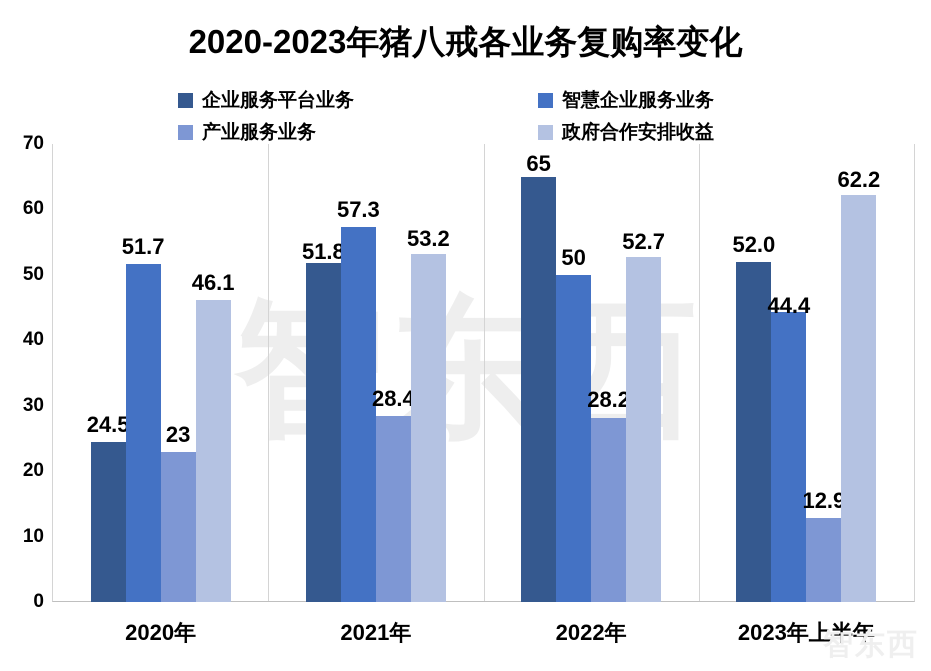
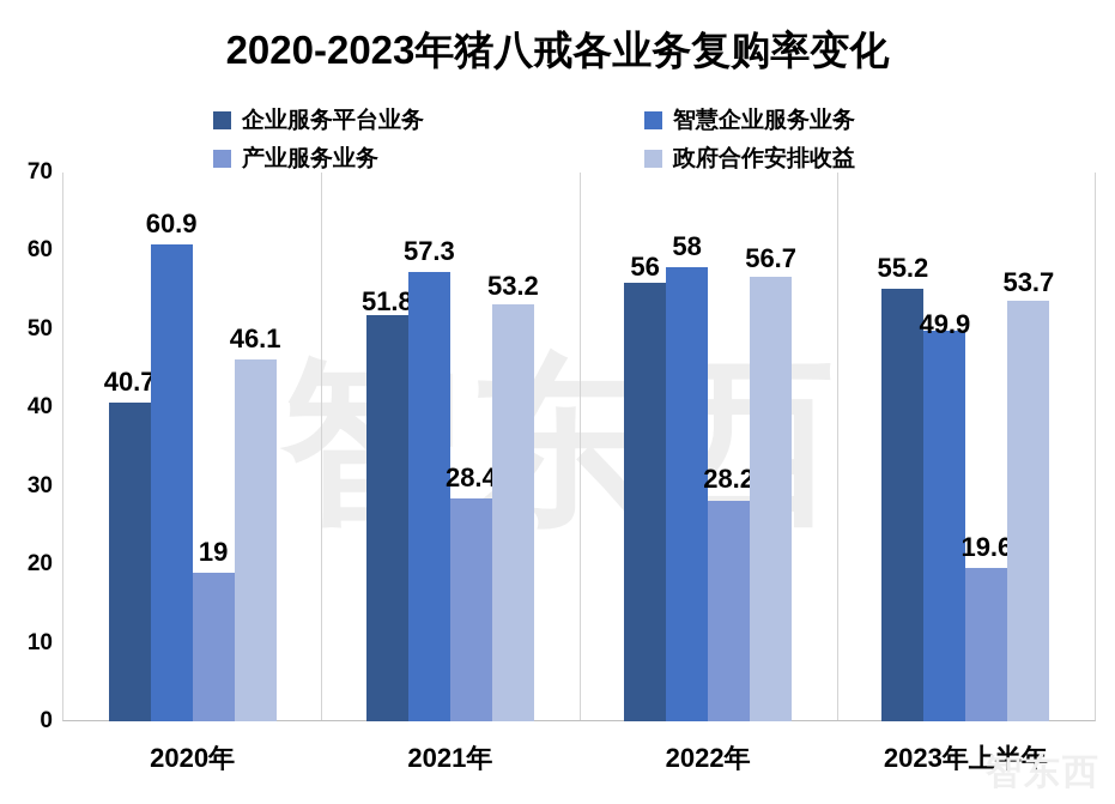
企业服务平台业务/2020年: 24.5 -> 40.7
智慧企业服务业务/2020年: 51.7 -> 60.9
产业服务业务/2020年: 23 -> 19
企业服务平台业务/2022年: 65 -> 56
智慧企业服务业务/2022年: 50 -> 58
政府合作安排收益/2022年: 52.7 -> 56.7
企业服务平台业务/2023年上半年: 52.0 -> 55.2
智慧企业服务业务/2023年上半年: 44.4 -> 49.9
产业服务业务/2023年上半年: 12.9 -> 19.6
政府合作安排收益/2023年上半年: 62.2 -> 53.7
